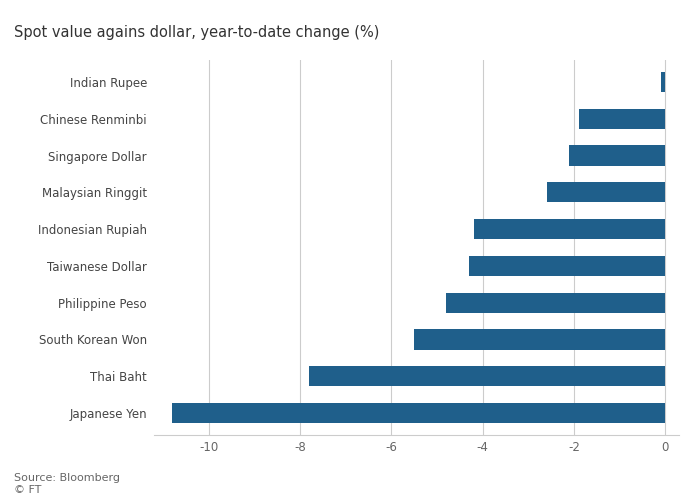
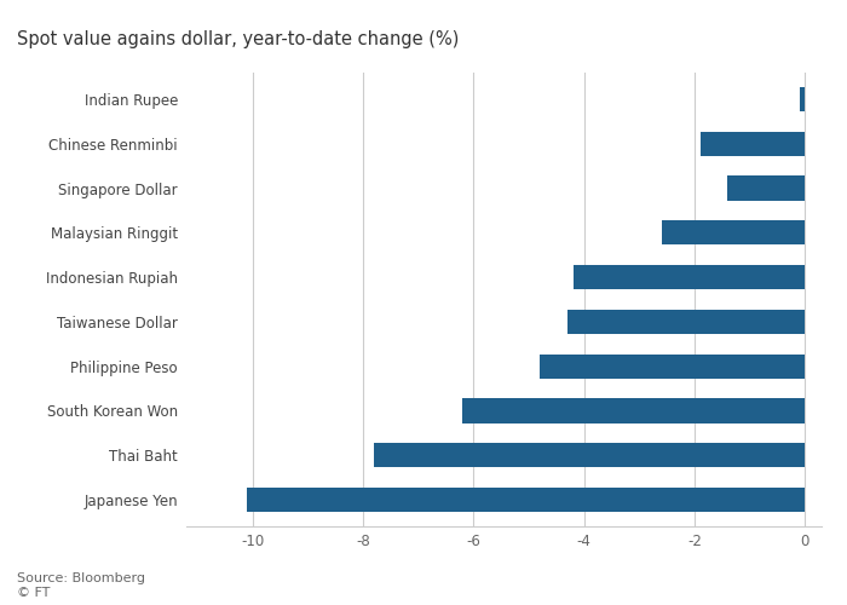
Singapore Dollar: -2.1 -> -1.4
South Korean Won: -5.5 -> -6.2
Japanese Yen: -10.8 -> -10.1
